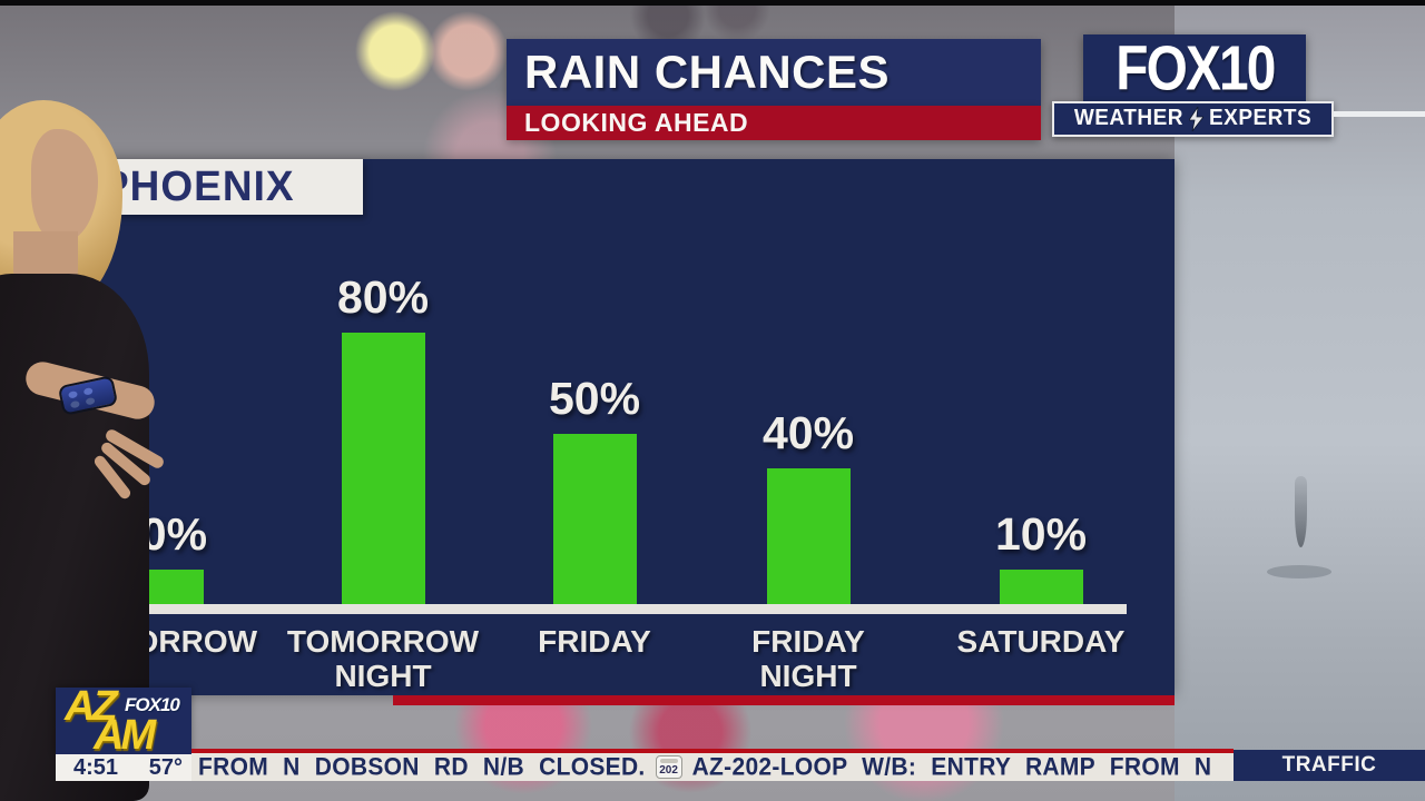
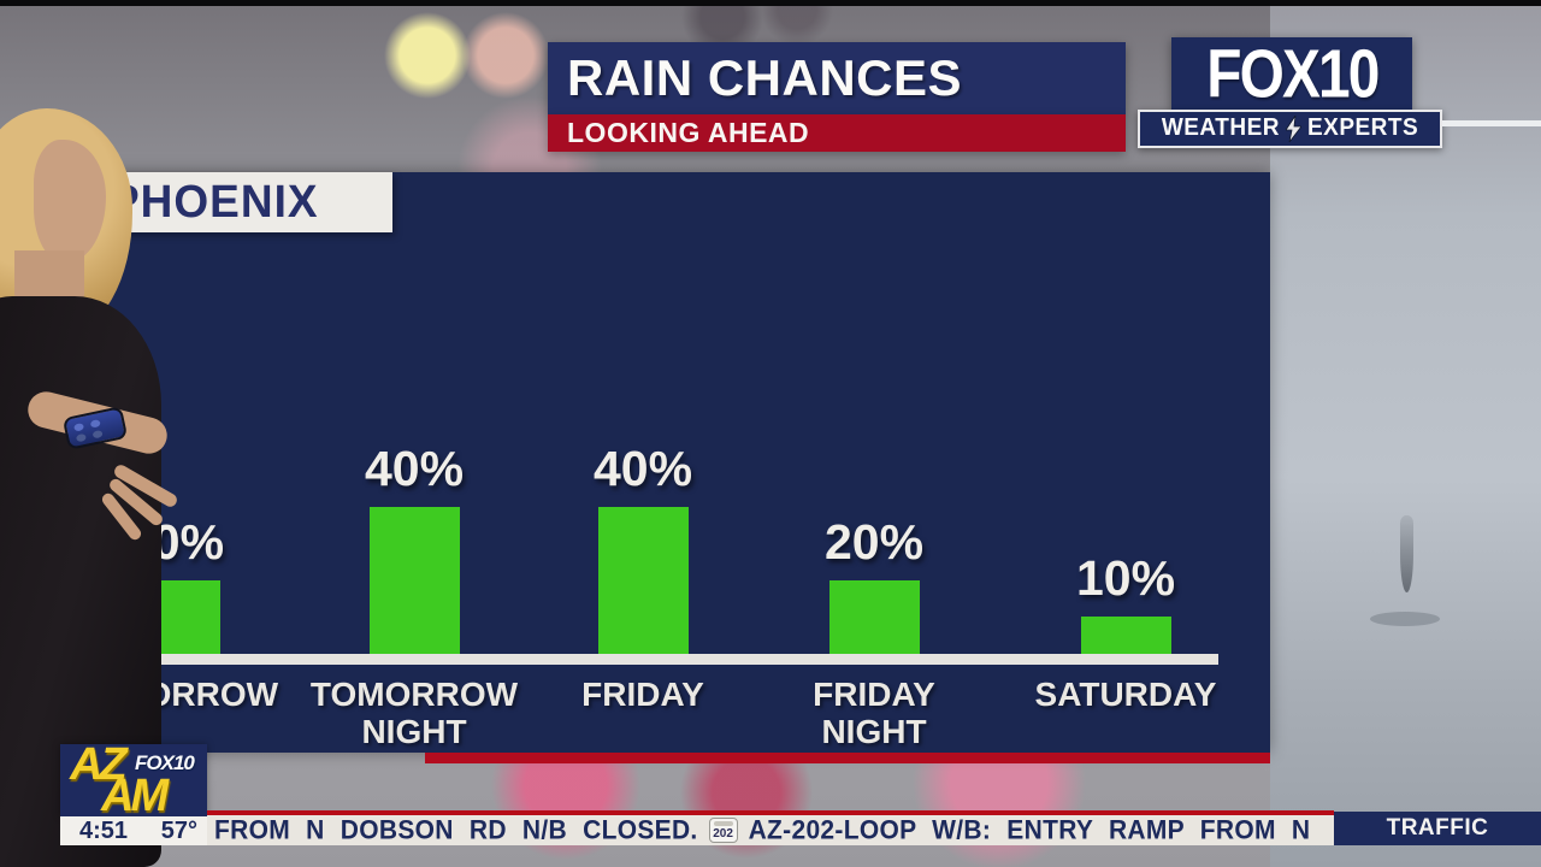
TOMORROW: 10% -> 20%
TOMORROW NIGHT: 80% -> 40%
FRIDAY: 50% -> 40%
FRIDAY NIGHT: 40% -> 20%
